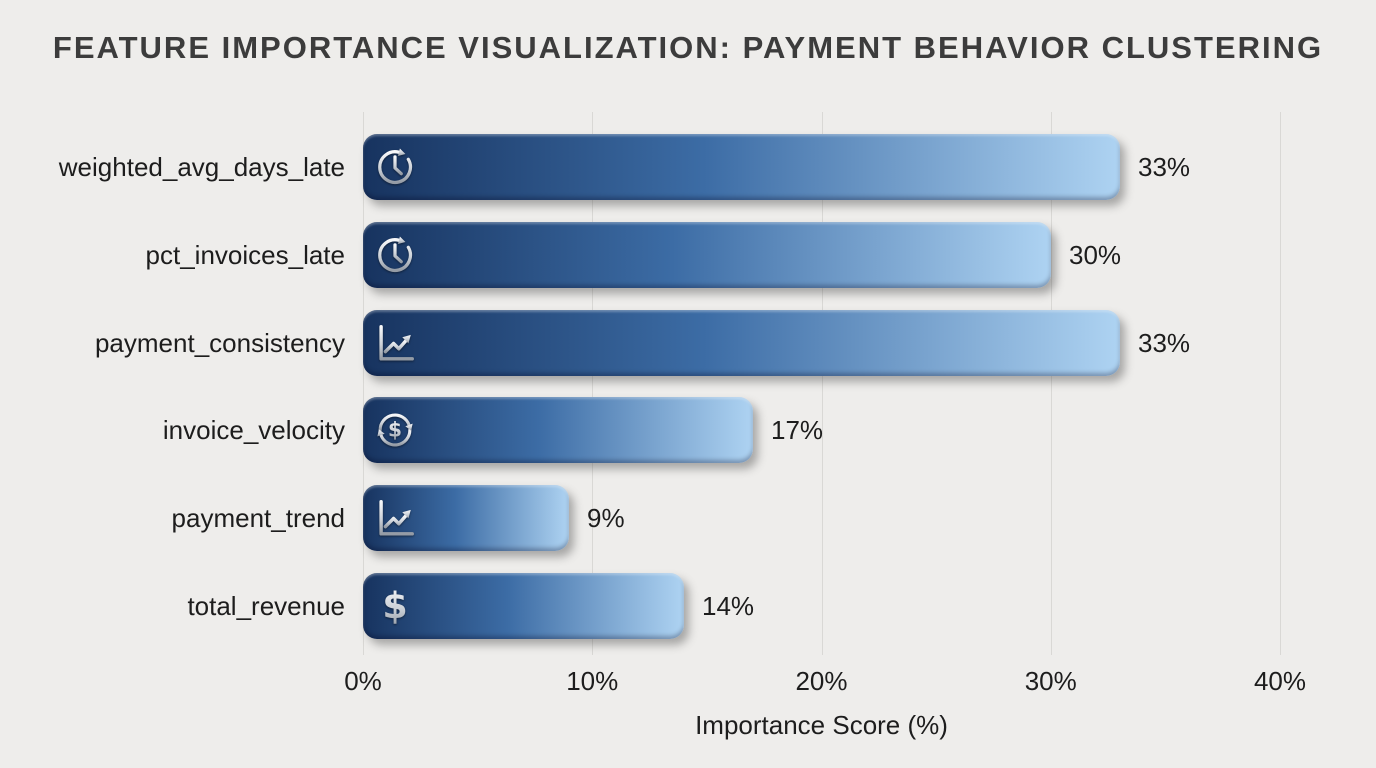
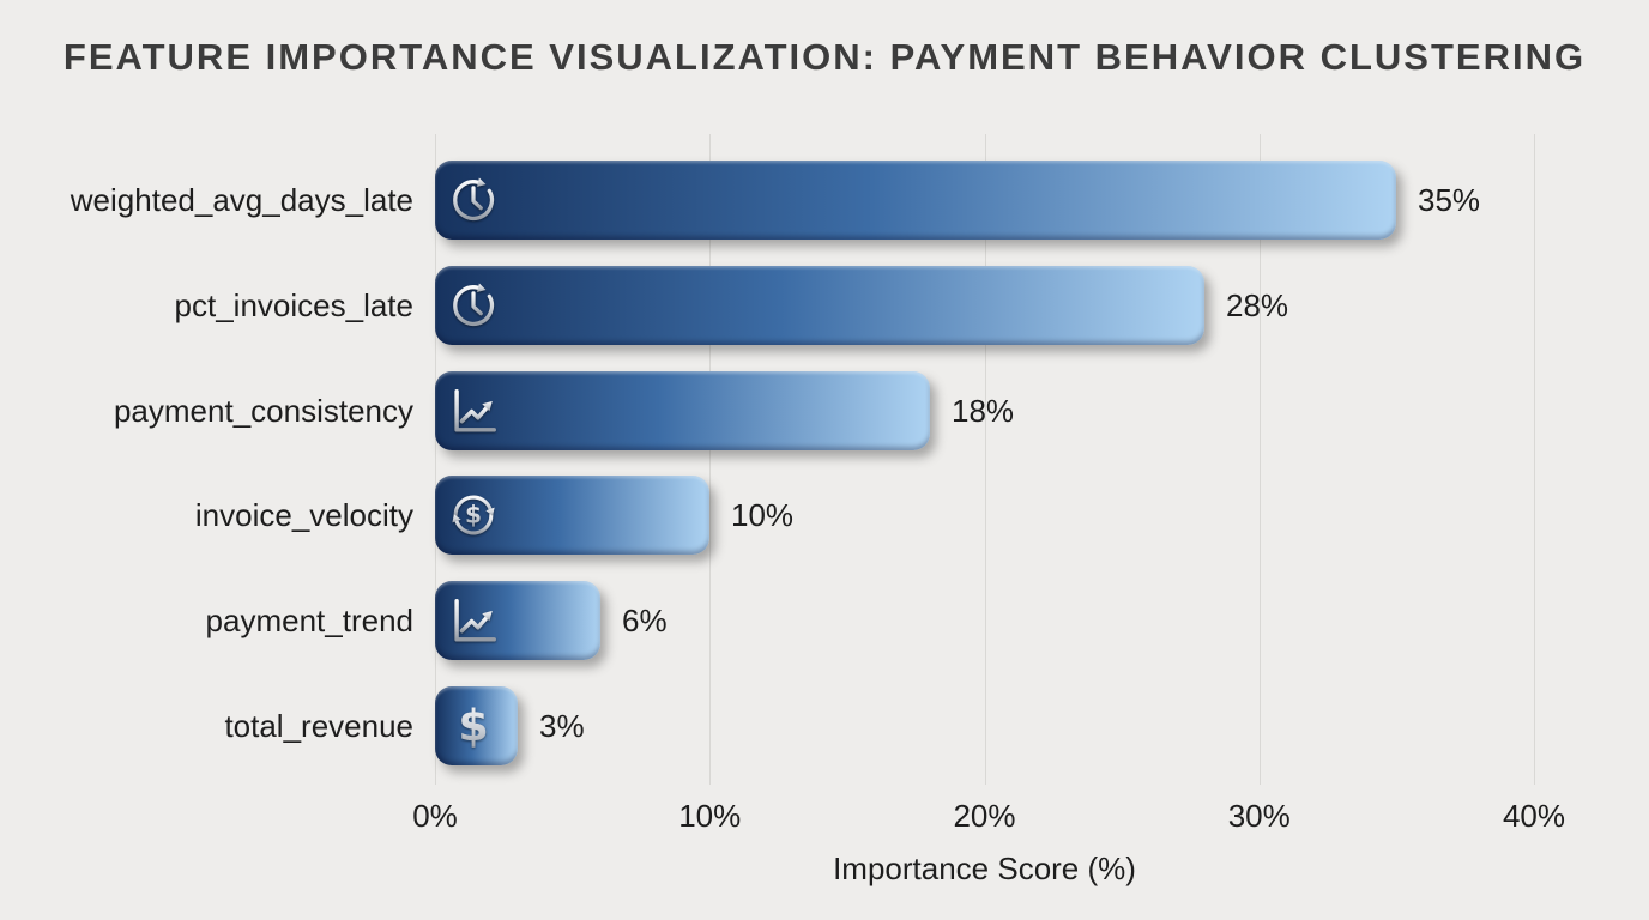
weighted_avg_days_late: 33% -> 35%
pct_invoices_late: 30% -> 28%
payment_consistency: 33% -> 18%
invoice_velocity: 17% -> 10%
payment_trend: 9% -> 6%
total_revenue: 14% -> 3%
